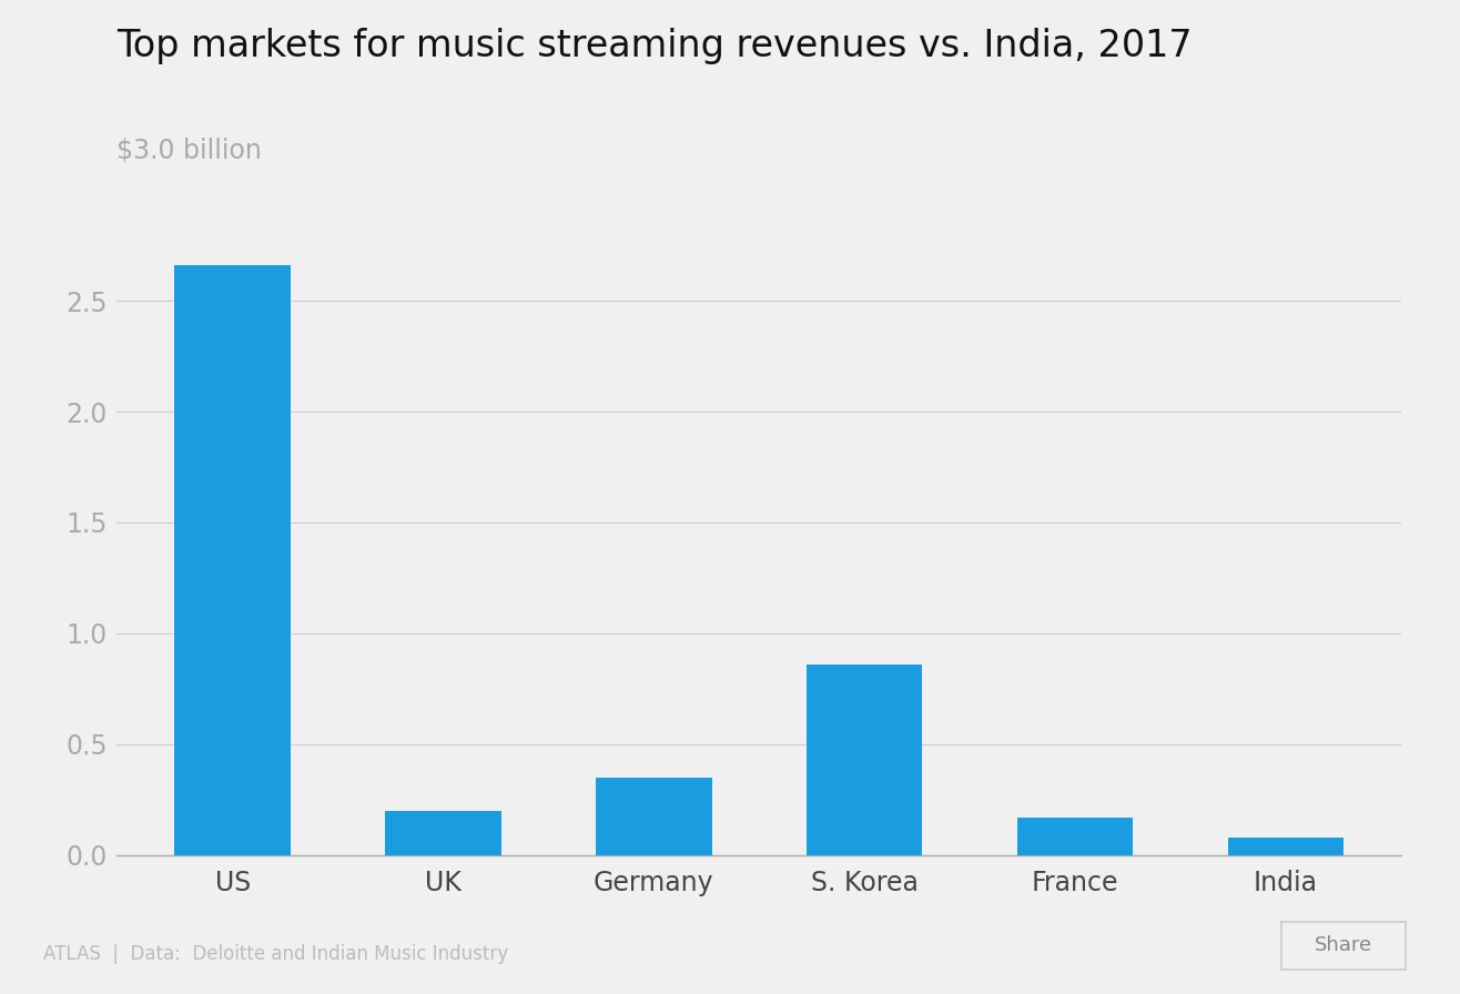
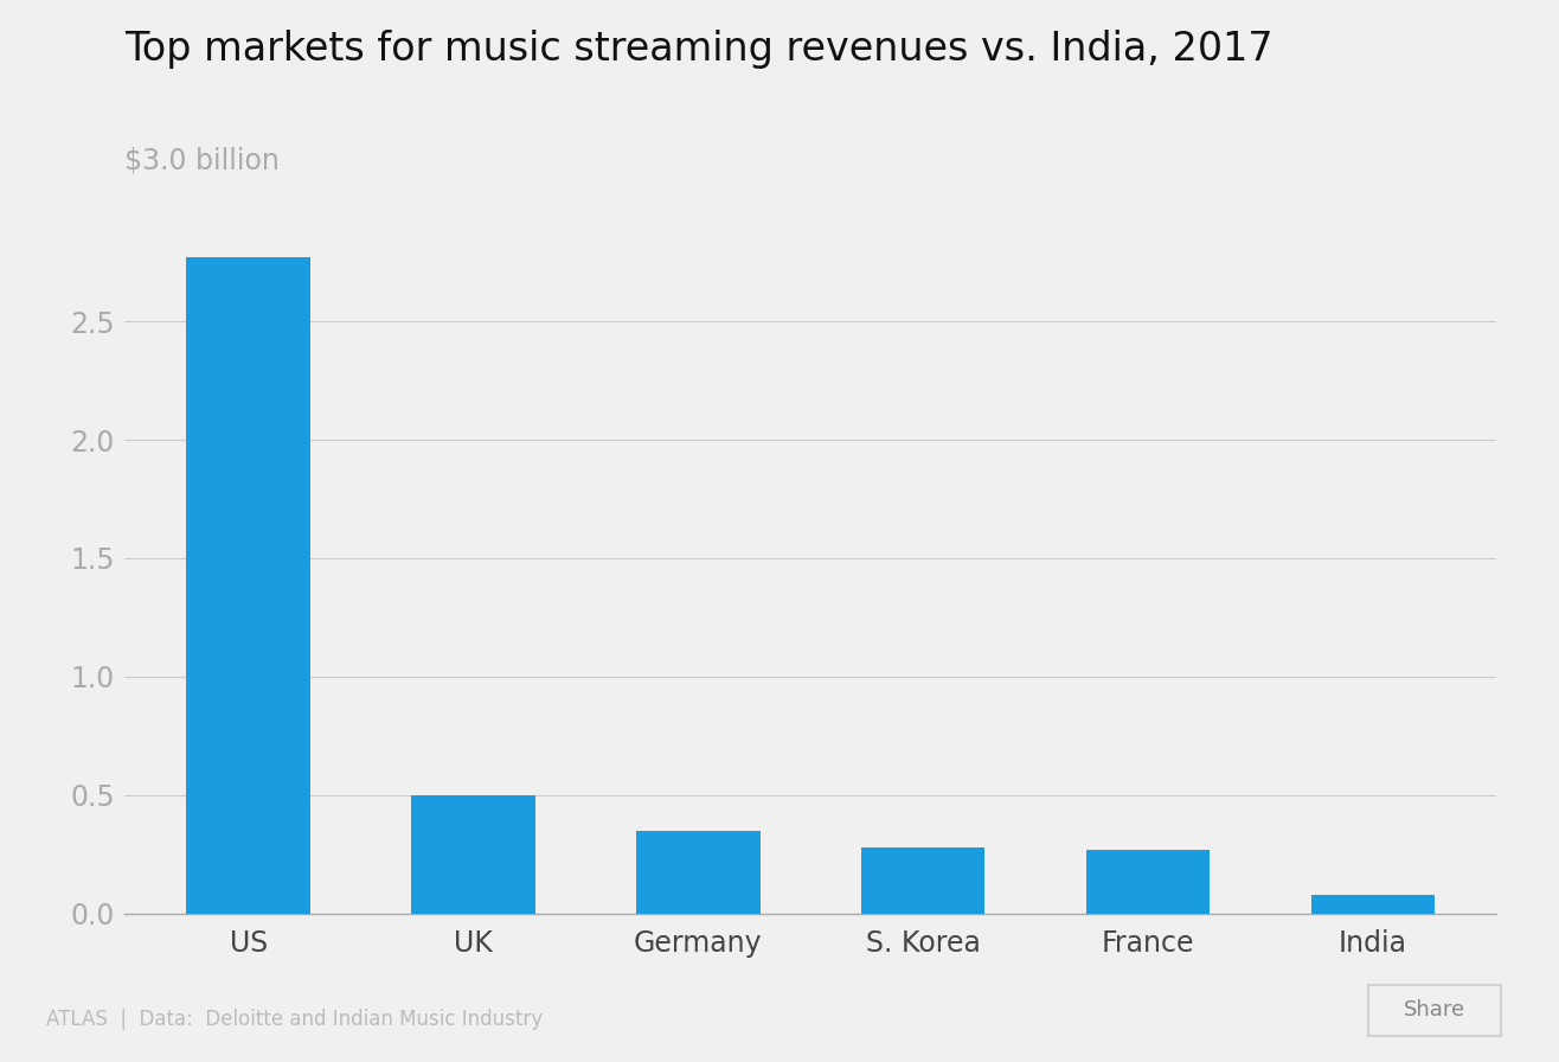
US: 2.66 -> 2.77
UK: 0.20 -> 0.50
S. Korea: 0.86 -> 0.28
France: 0.17 -> 0.27
